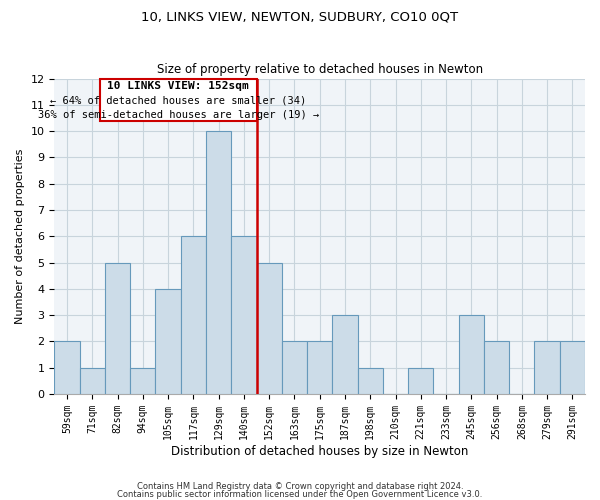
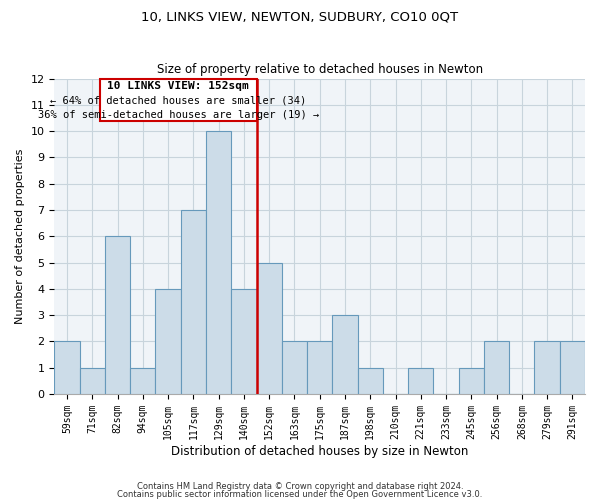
82sqm: 5 -> 6
117sqm: 6 -> 7
140sqm: 6 -> 4
245sqm: 3 -> 1
